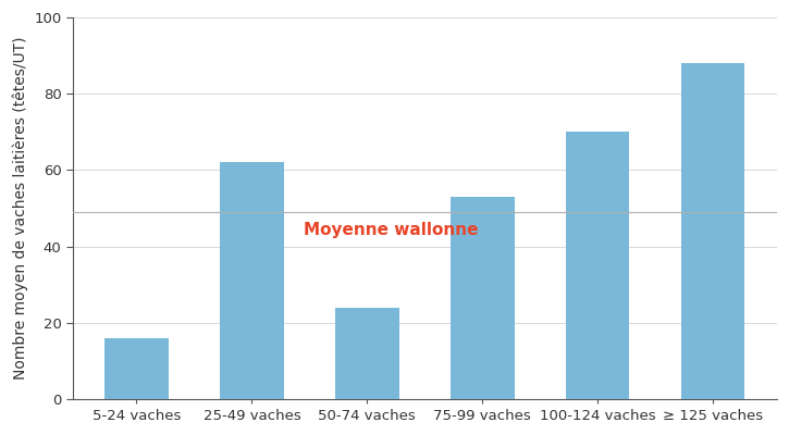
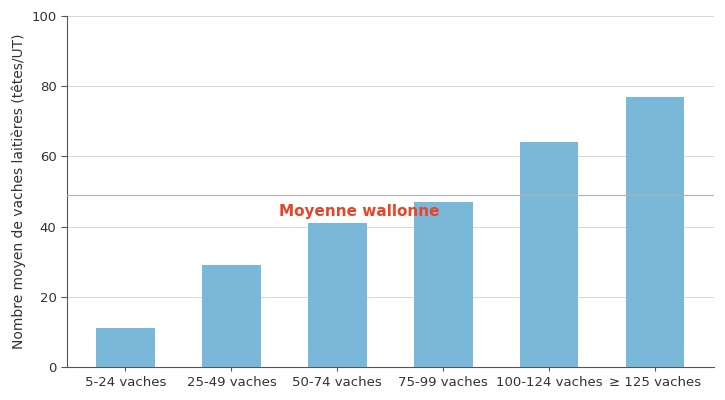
5-24 vaches: 16 -> 11
25-49 vaches: 62 -> 29
50-74 vaches: 24 -> 41
75-99 vaches: 53 -> 47
100-124 vaches: 70 -> 64
≥ 125 vaches: 88 -> 77
